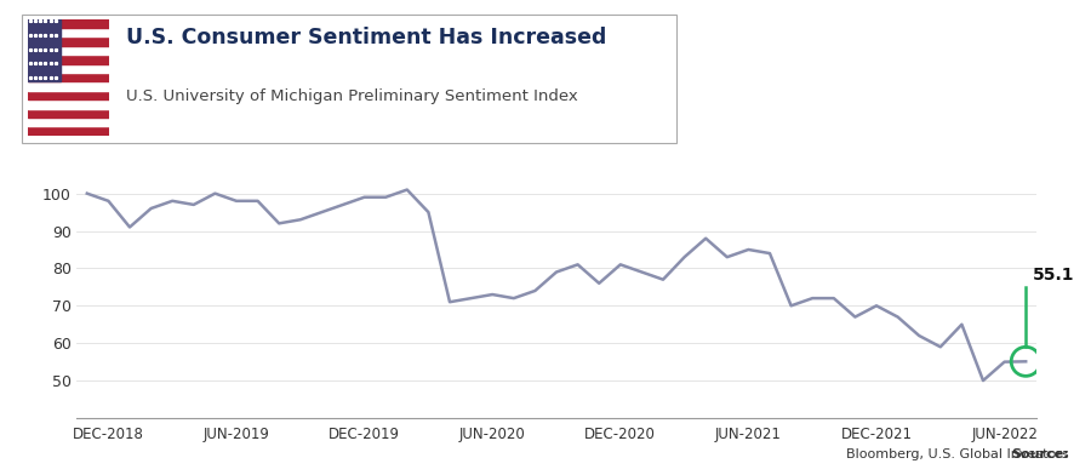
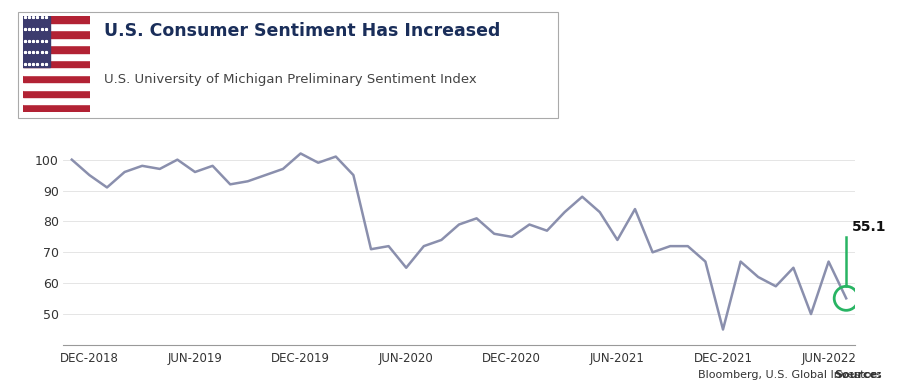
DEC-2018: 98.0 -> 95.0
JUN-2019: 98.0 -> 96.0
DEC-2019: 99.0 -> 102.0
JUN-2020: 73.0 -> 65.0
DEC-2020: 81.0 -> 75.0
JUN-2021: 85.0 -> 74.0
DEC-2021: 70.0 -> 45.0
JUN-2022: 55.0 -> 67.0
